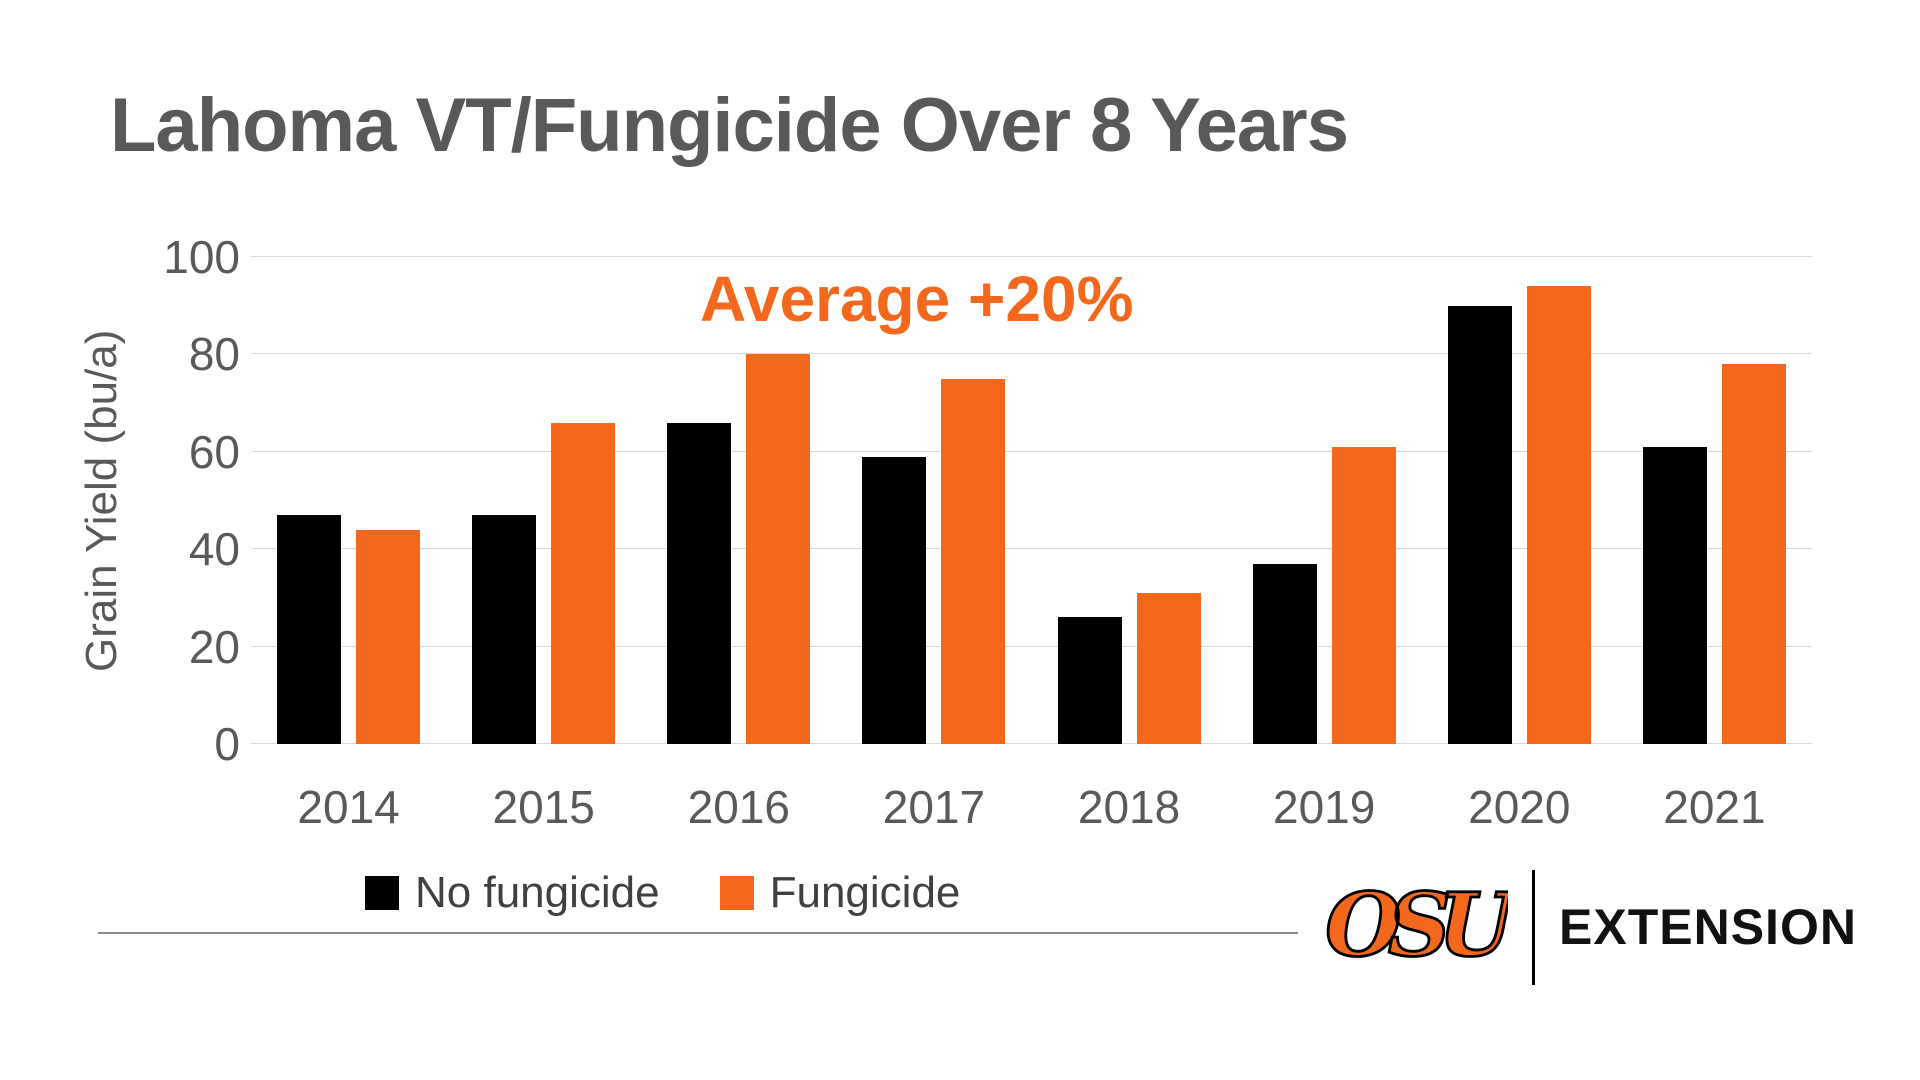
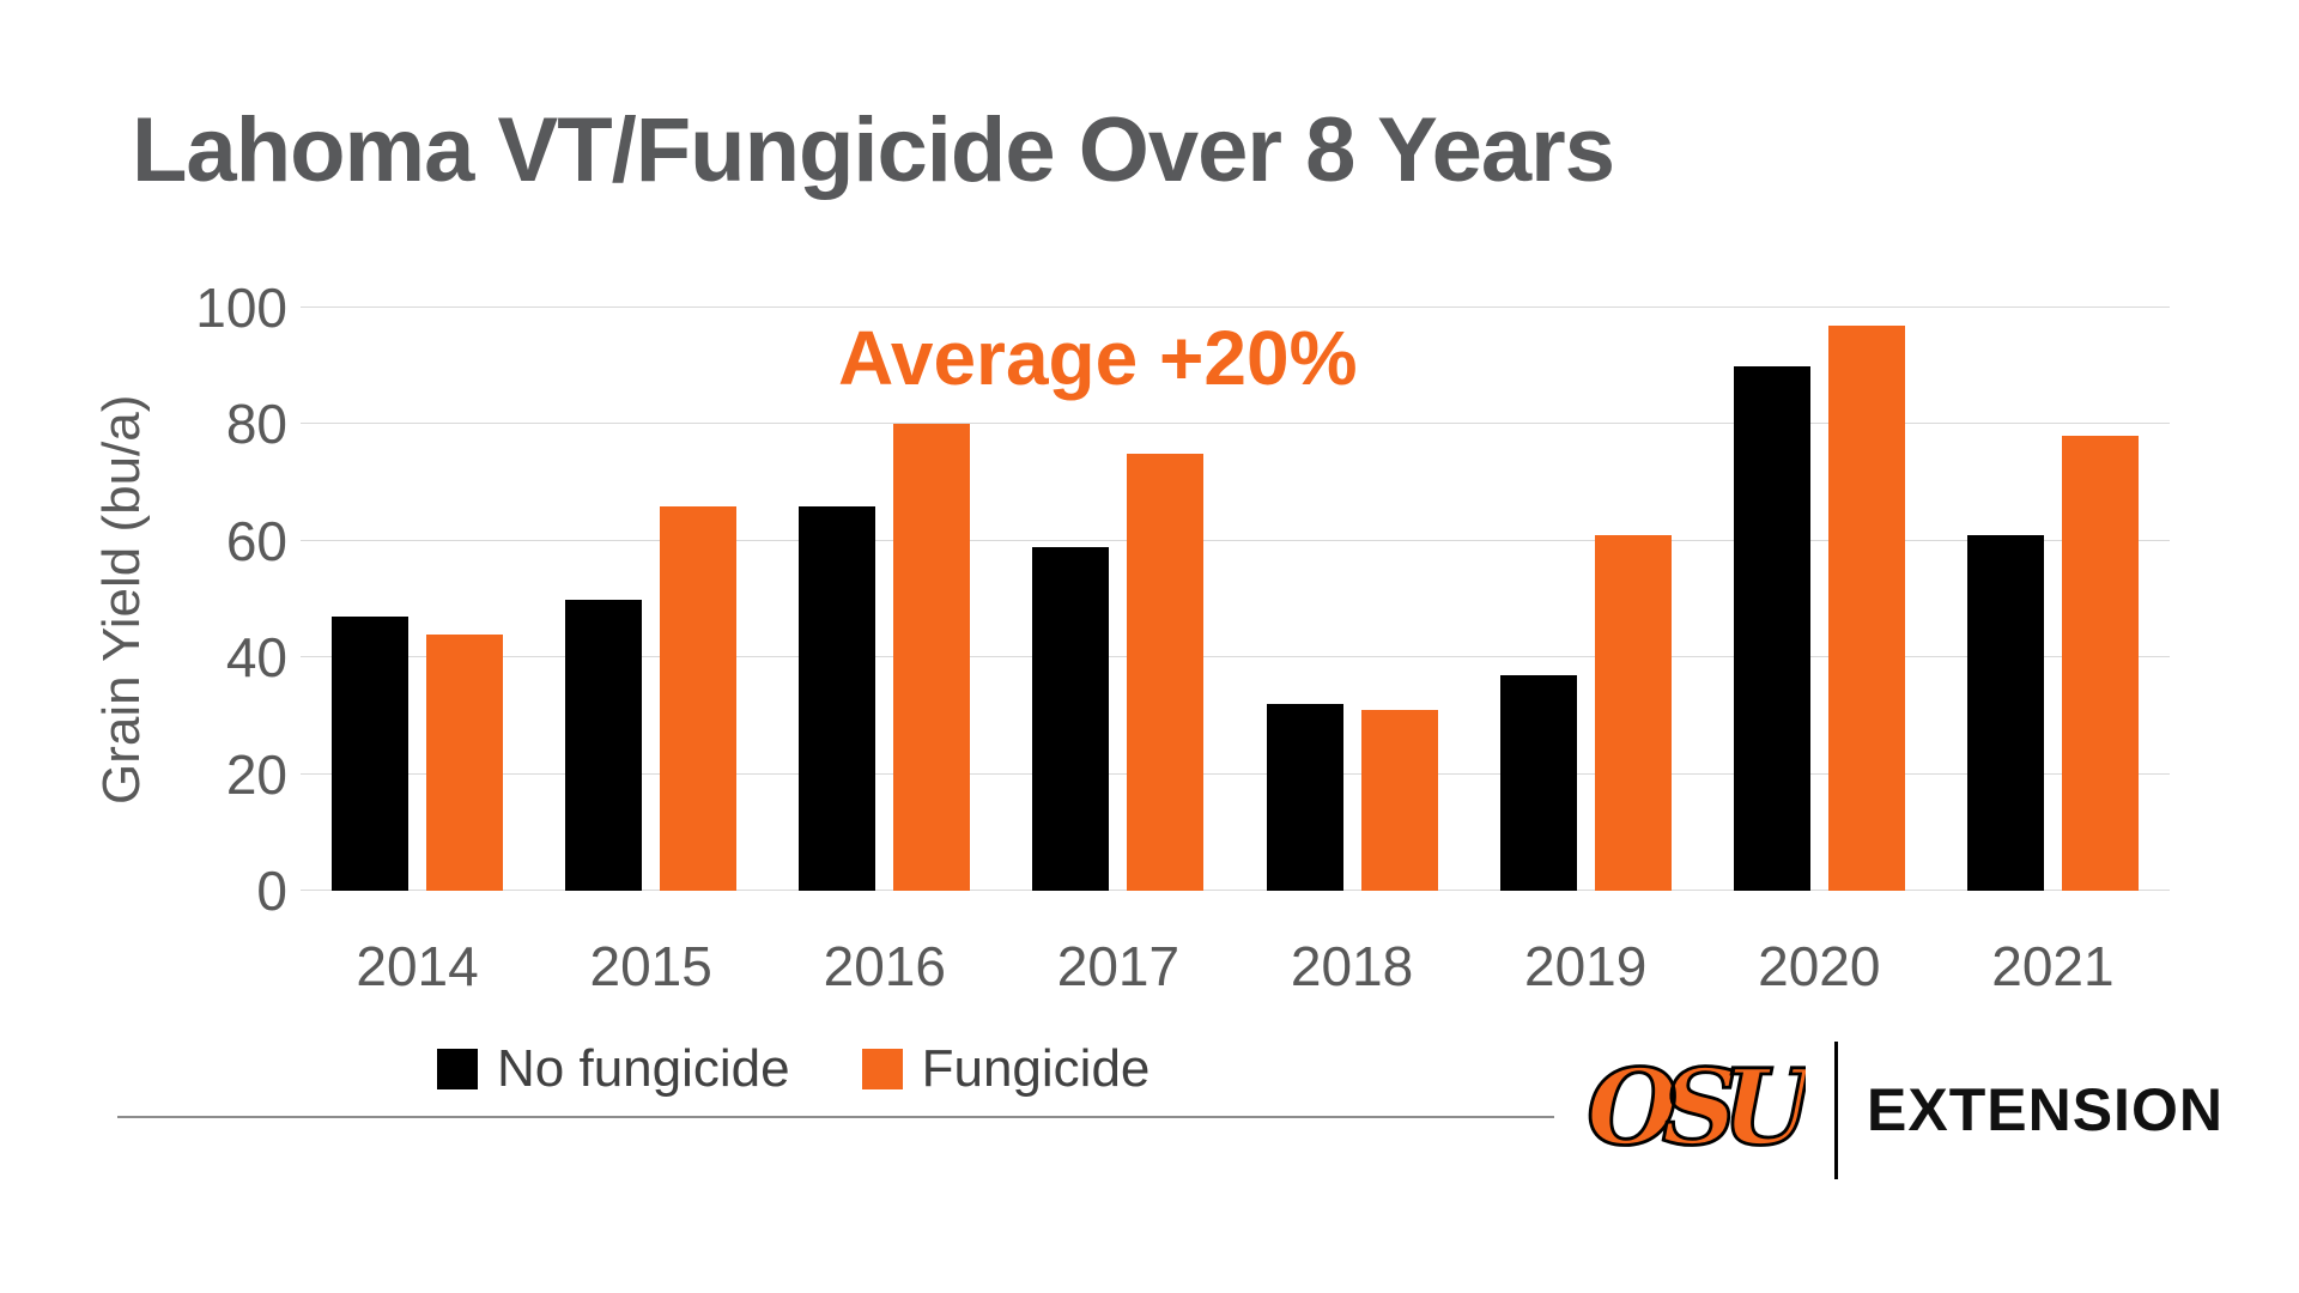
No fungicide/2015: 47 -> 50
No fungicide/2018: 26 -> 32
Fungicide/2020: 94 -> 97
